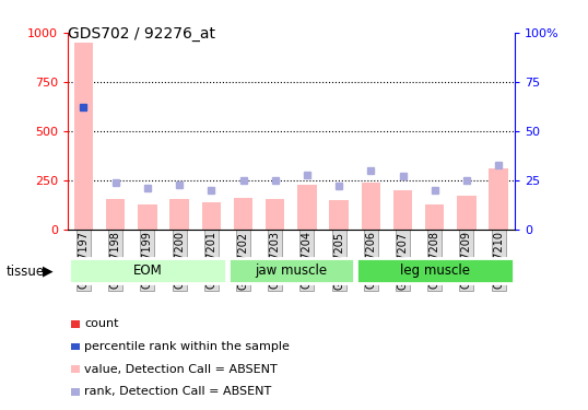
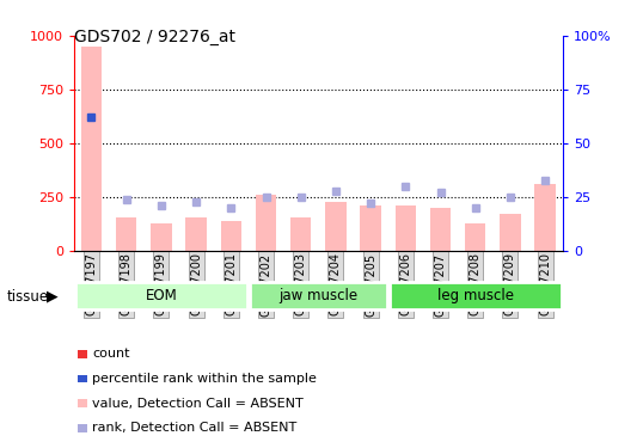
GSM17202: 160 -> 260
GSM17205: 150 -> 210
GSM17206: 240 -> 210
